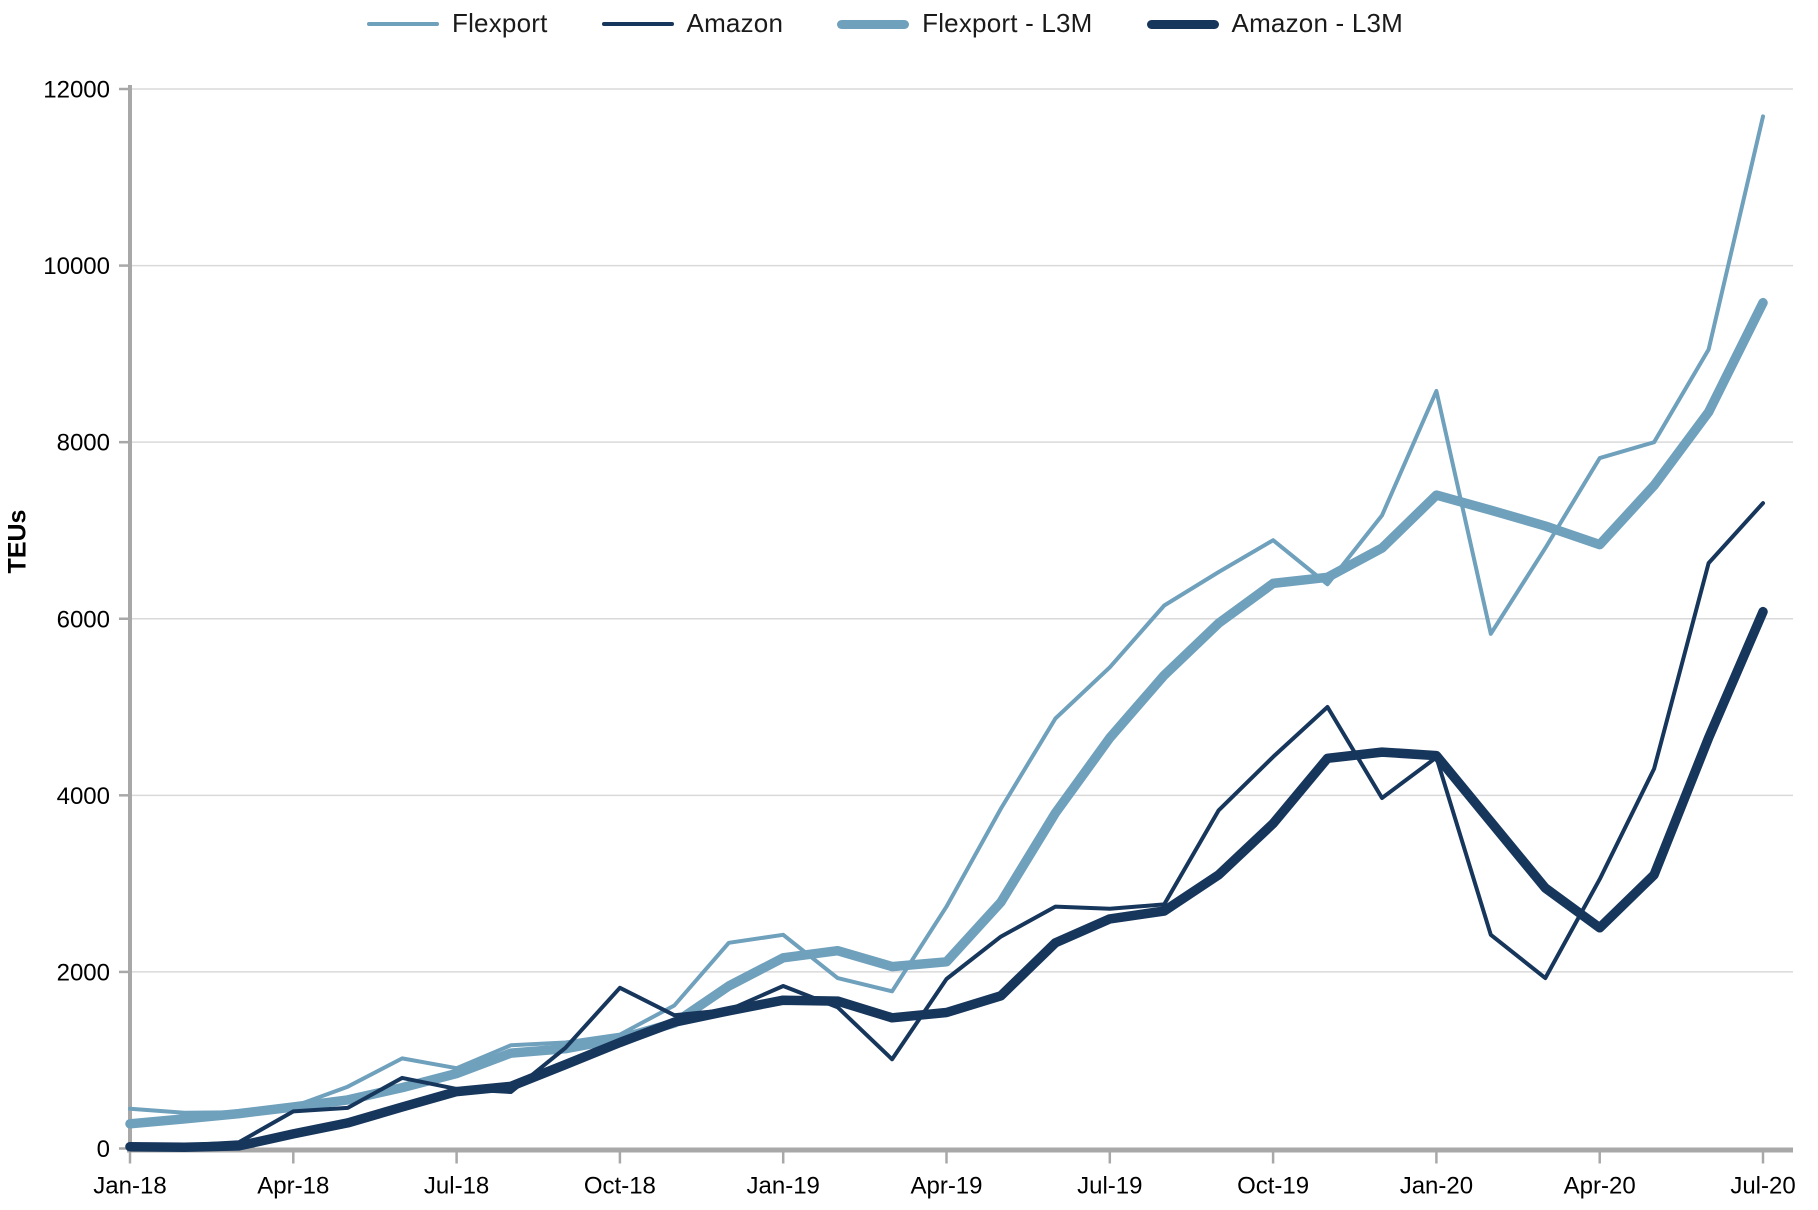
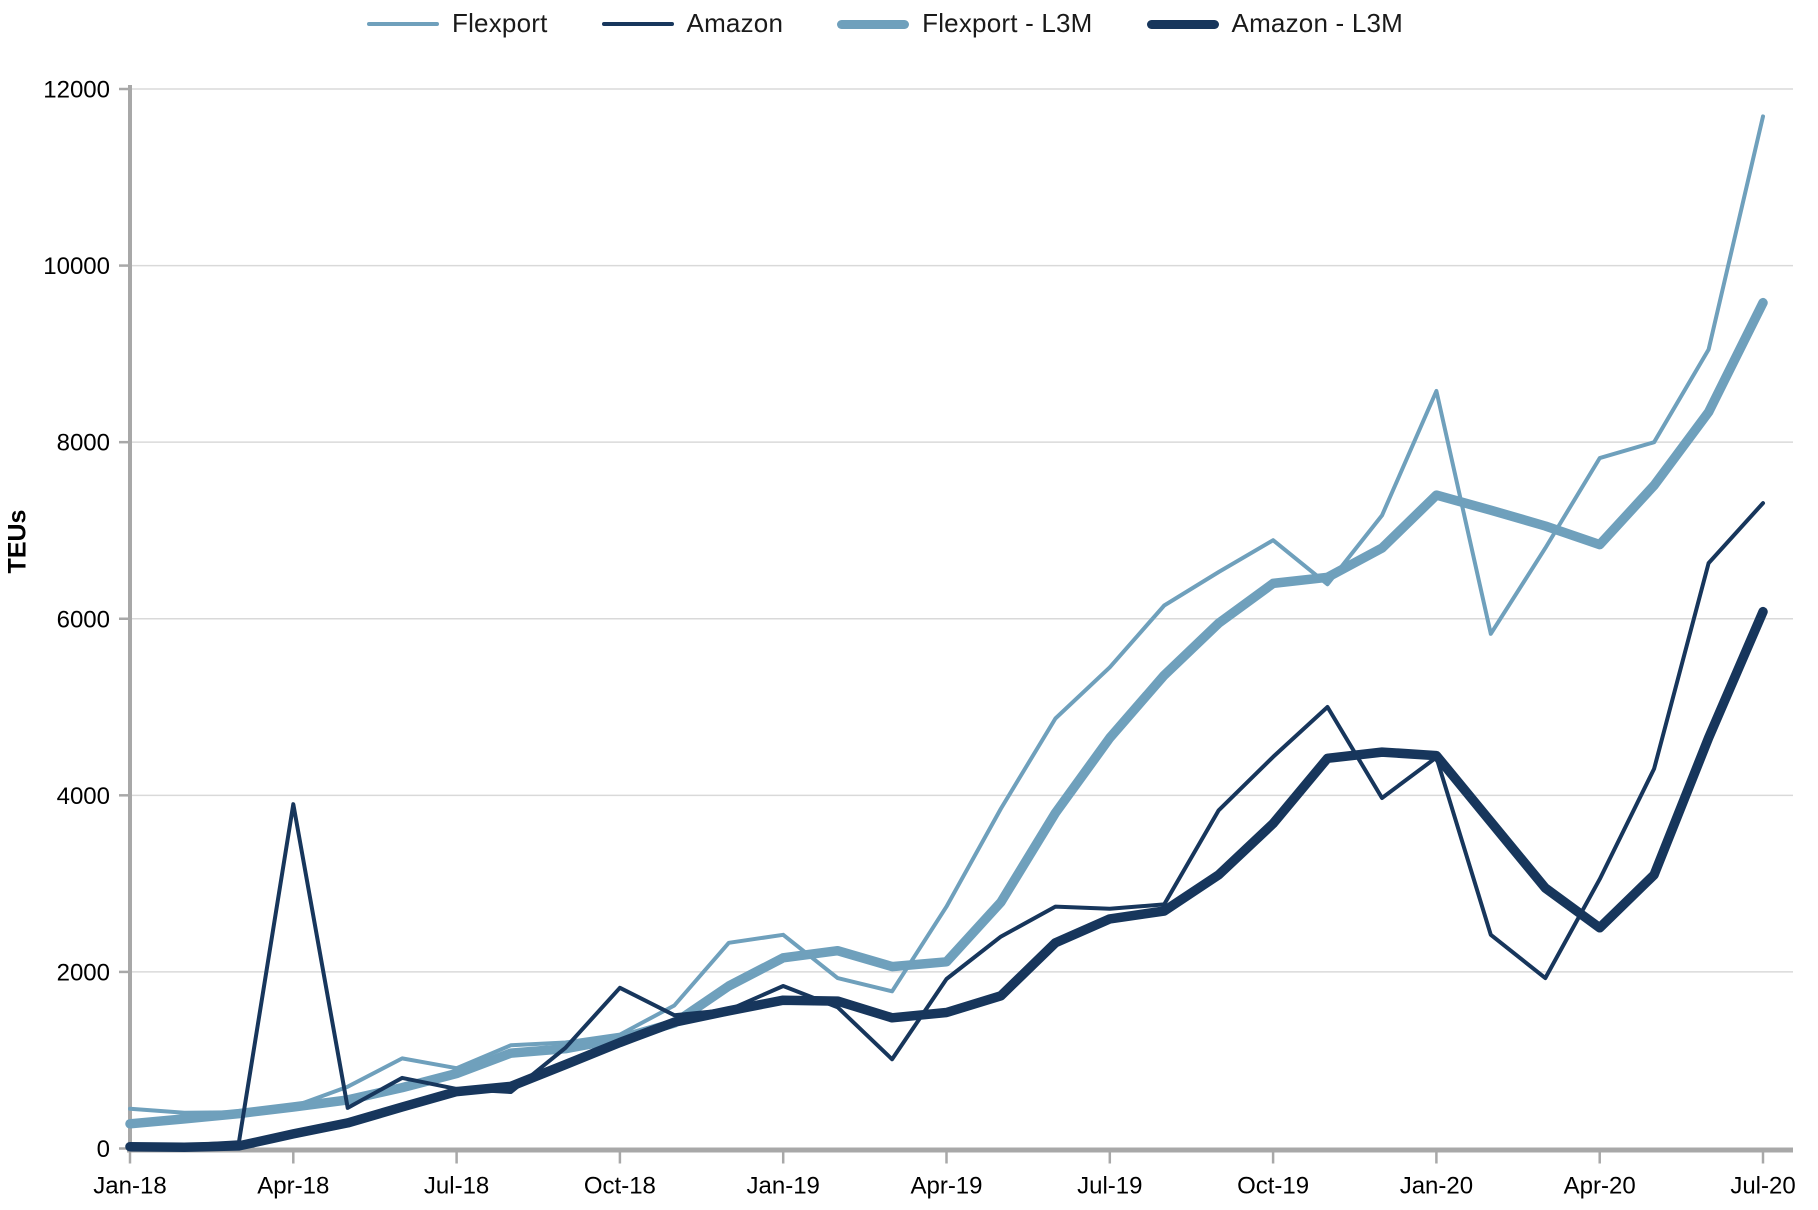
Amazon/Apr-18: 400 -> 3900
